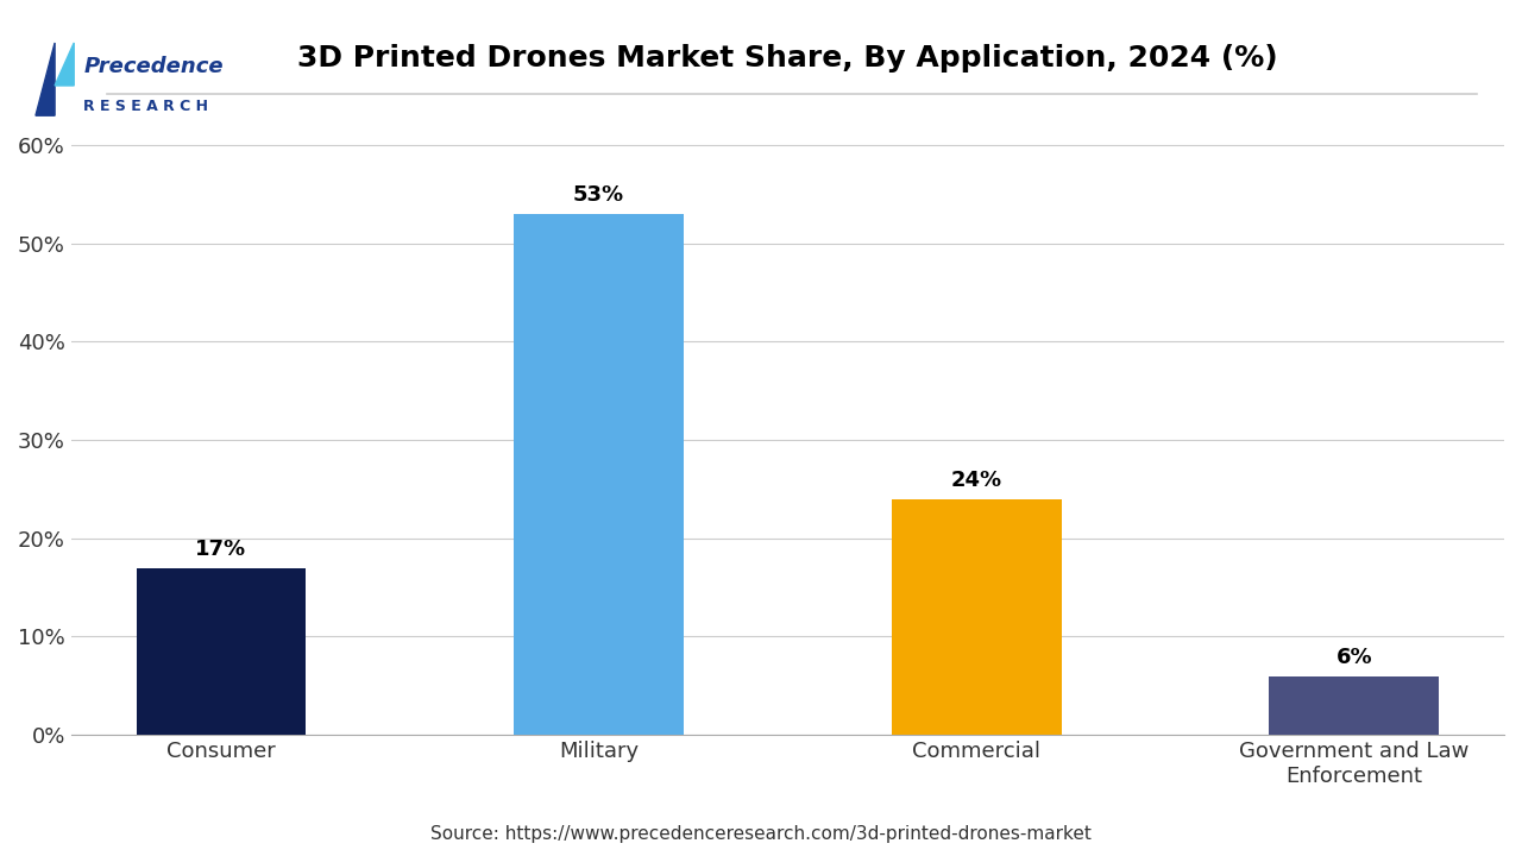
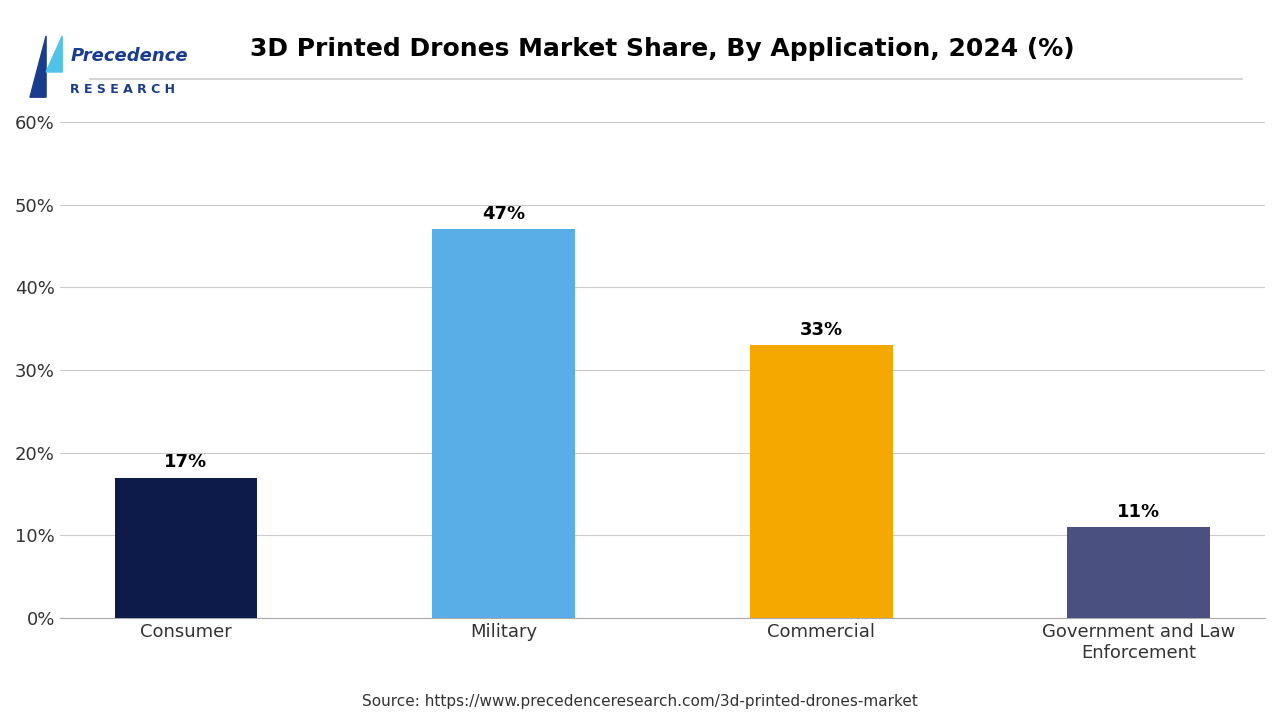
Military: 53% -> 47%
Commercial: 24% -> 33%
Government and Law Enforcement: 6% -> 11%
